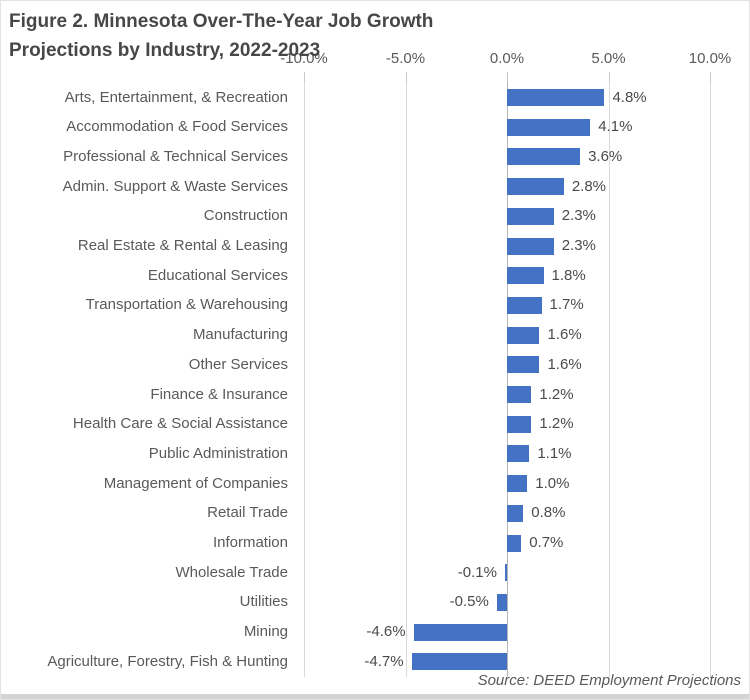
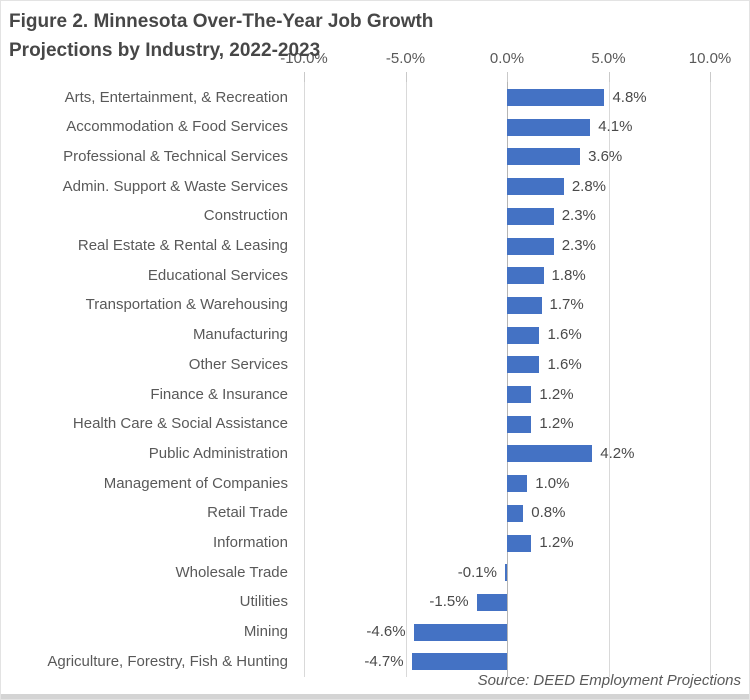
Public Administration: 1.1% -> 4.2%
Information: 0.7% -> 1.2%
Utilities: -0.5% -> -1.5%
